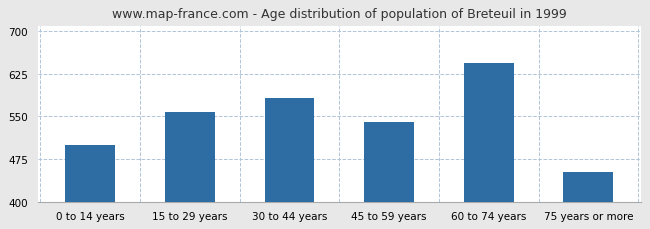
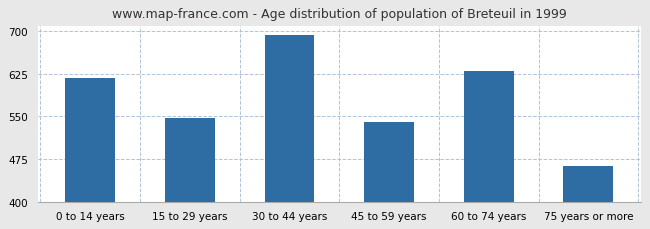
0 to 14 years: 500 -> 617
15 to 29 years: 558 -> 547
30 to 44 years: 582 -> 693
60 to 74 years: 644 -> 630
75 years or more: 452 -> 463
